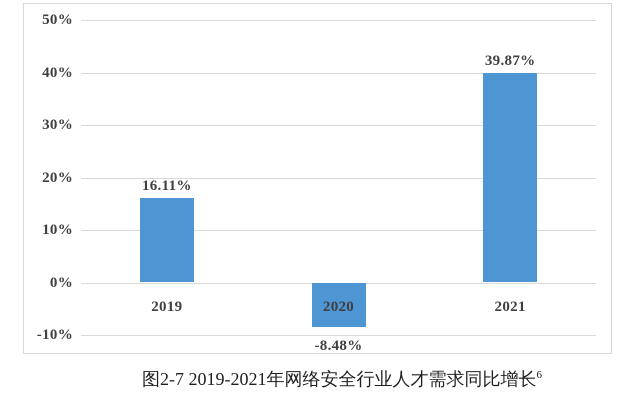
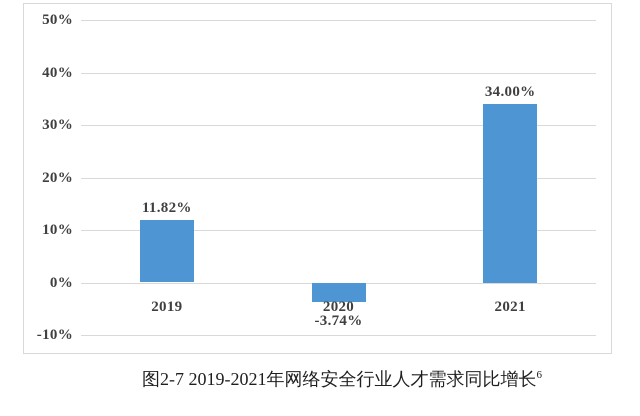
2019: 16.11% -> 11.82%
2020: -8.48% -> -3.74%
2021: 39.87% -> 34.00%
